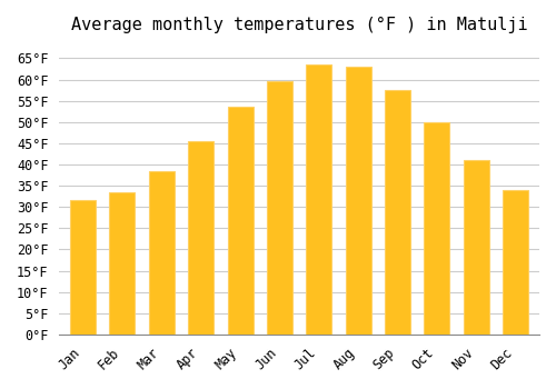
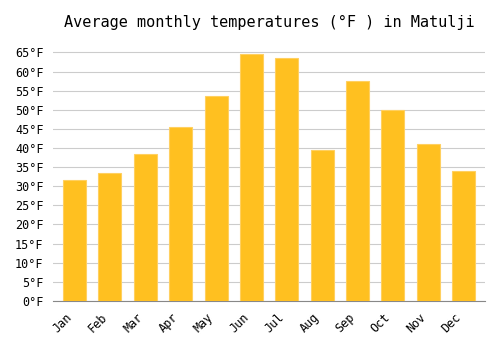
Jun: 59.5°F -> 64.5°F
Aug: 63.0°F -> 39.5°F
